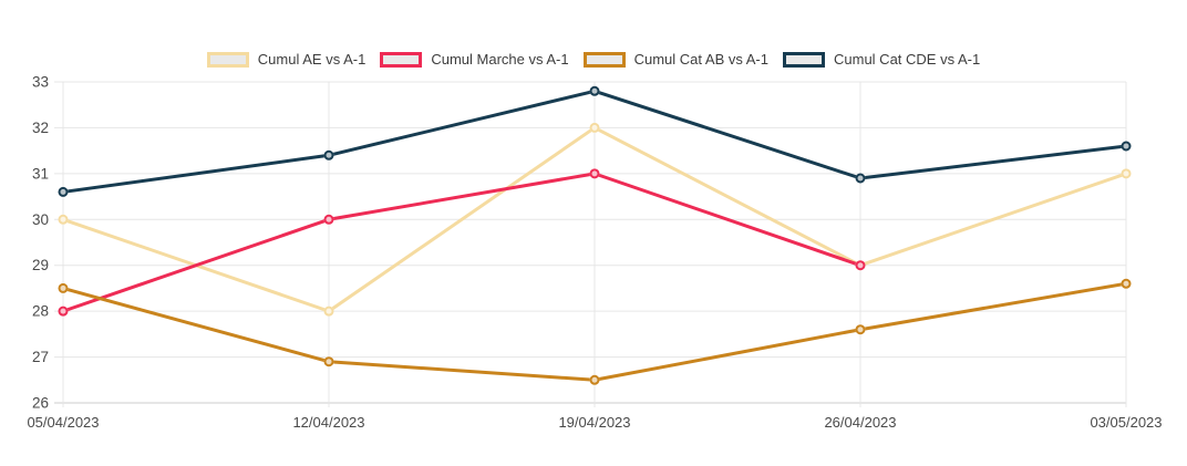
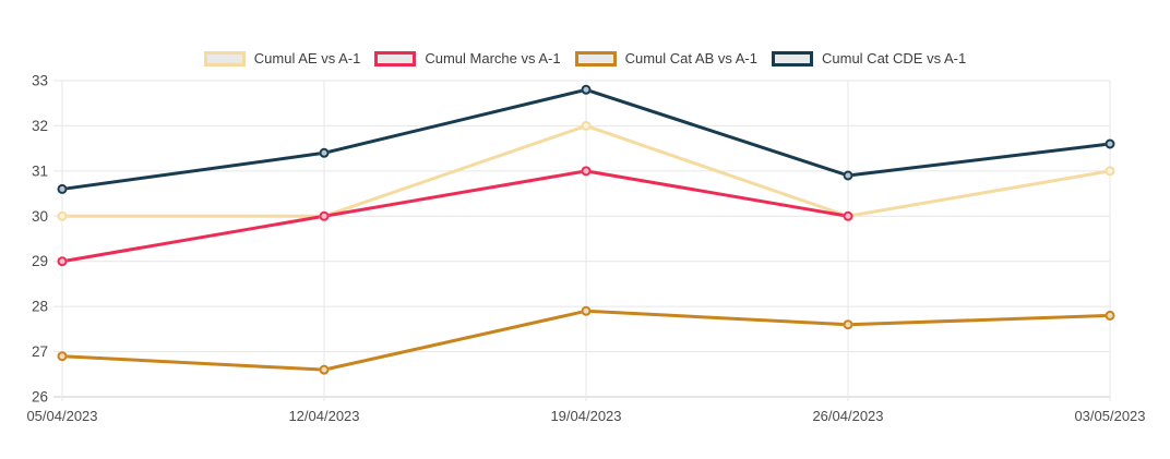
Cumul Marche vs A-1/05/04/2023: 28 -> 29
Cumul Cat AB vs A-1/05/04/2023: 28.5 -> 26.9
Cumul AE vs A-1/12/04/2023: 28 -> 30
Cumul Cat AB vs A-1/12/04/2023: 26.9 -> 26.6
Cumul Cat AB vs A-1/19/04/2023: 26.5 -> 27.9
Cumul AE vs A-1/26/04/2023: 29 -> 30
Cumul Marche vs A-1/26/04/2023: 29 -> 30
Cumul Cat AB vs A-1/03/05/2023: 28.6 -> 27.8
